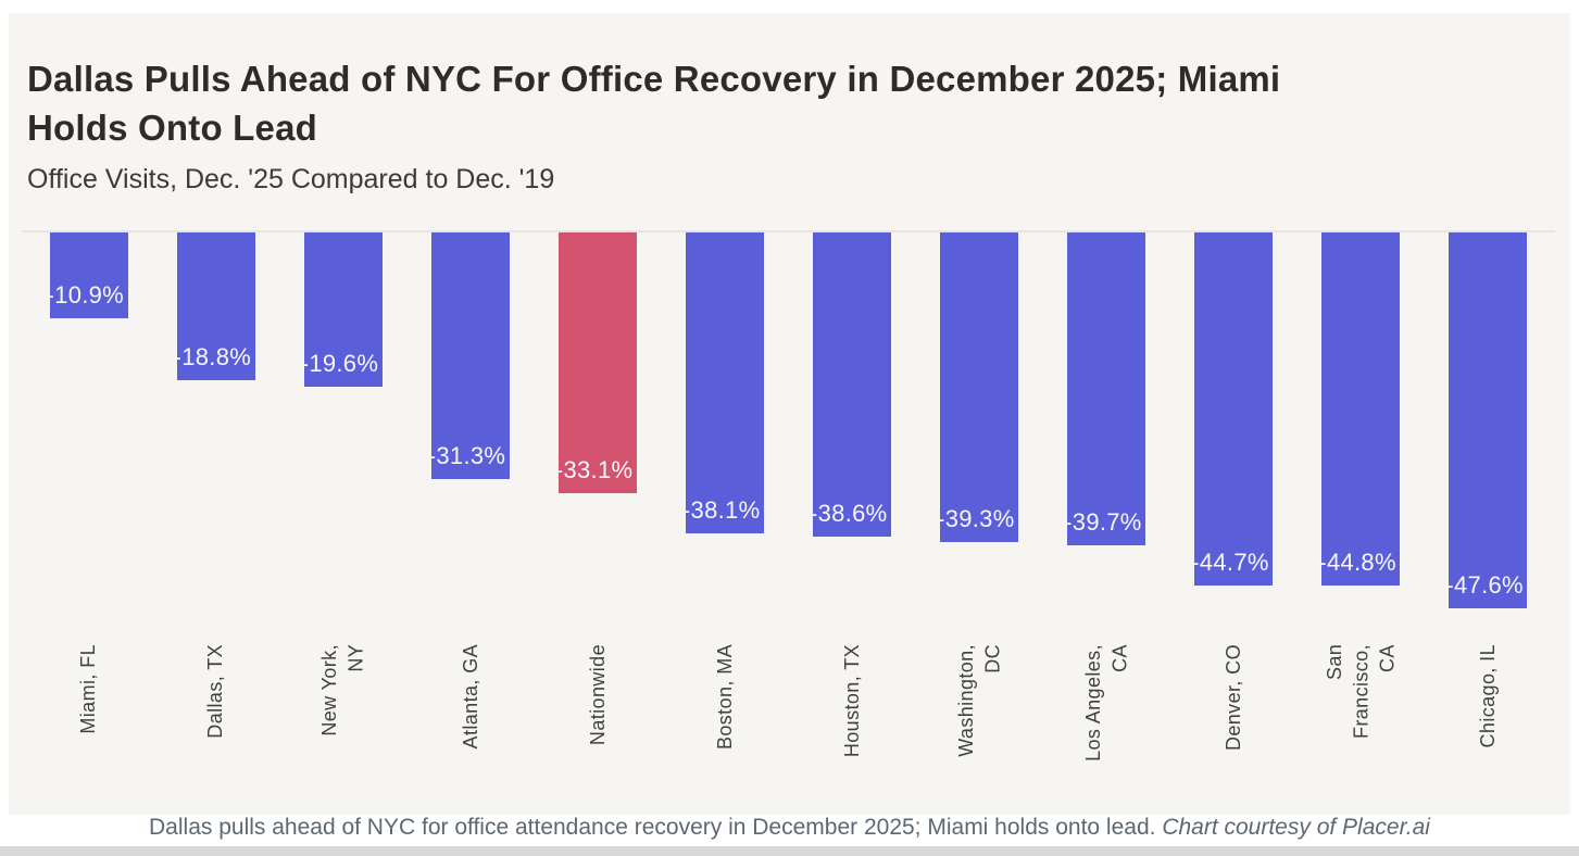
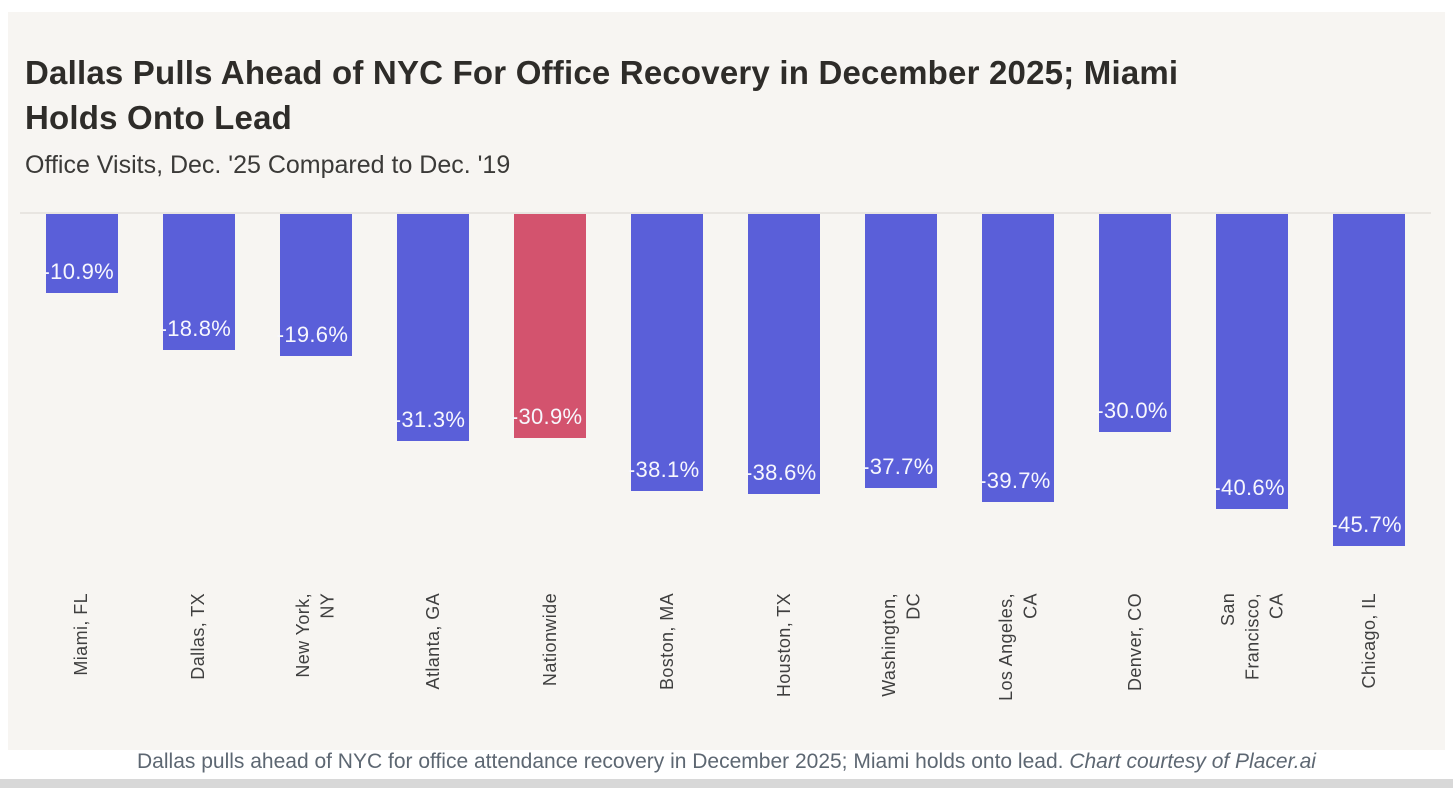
Nationwide: -33.1% -> -30.9%
Washington, DC: -39.3% -> -37.7%
Denver, CO: -44.7% -> -30.0%
San Francisco, CA: -44.8% -> -40.6%
Chicago, IL: -47.6% -> -45.7%
